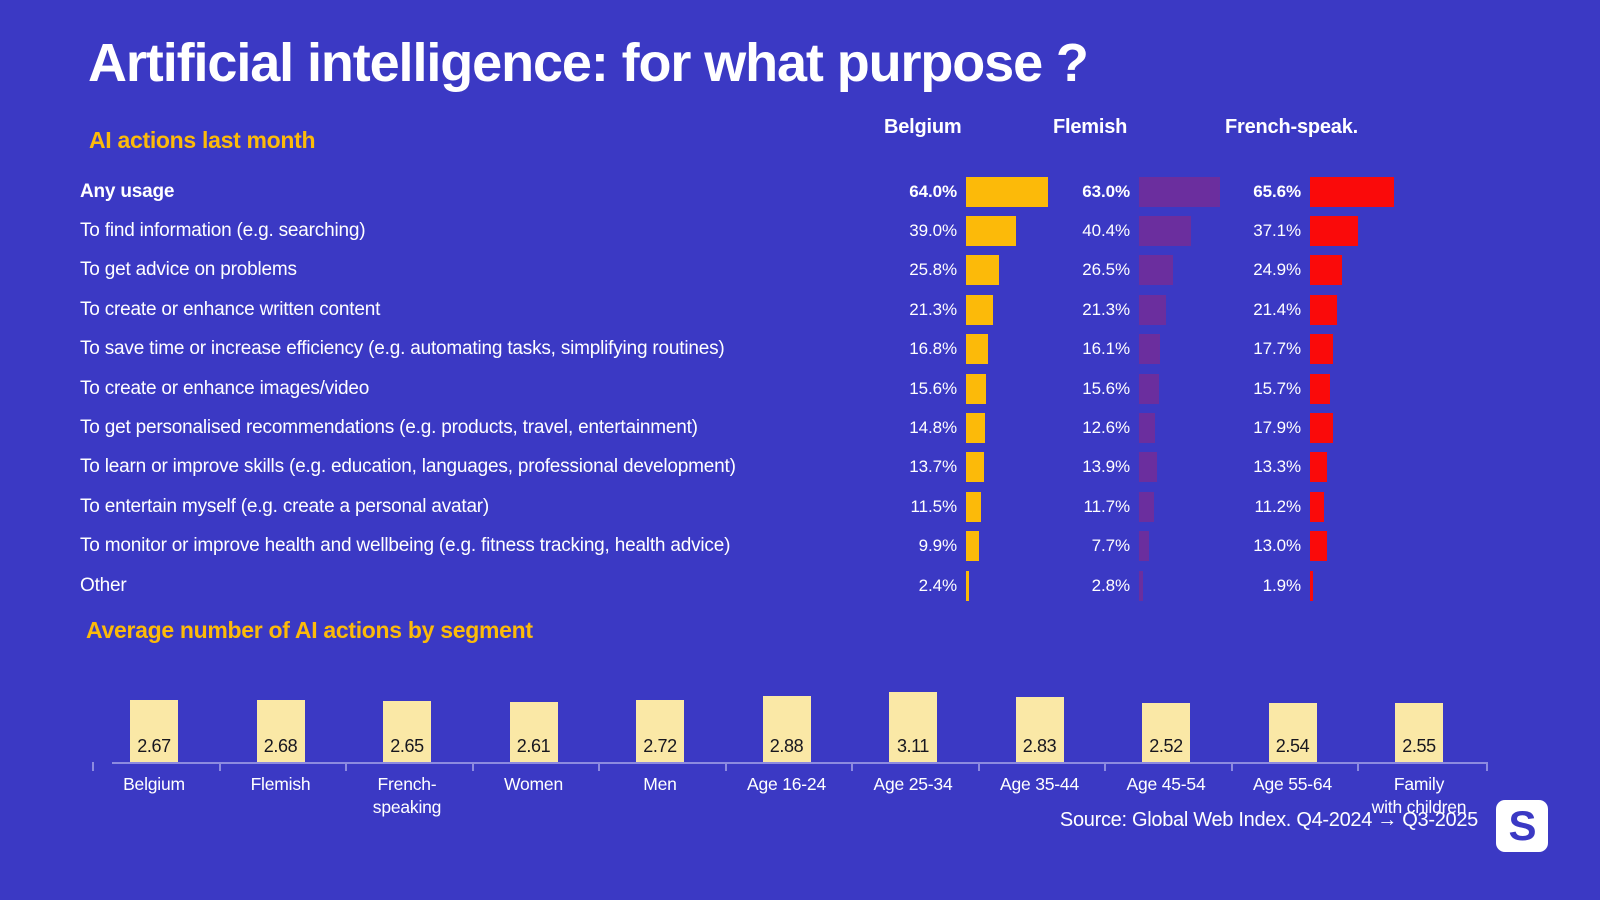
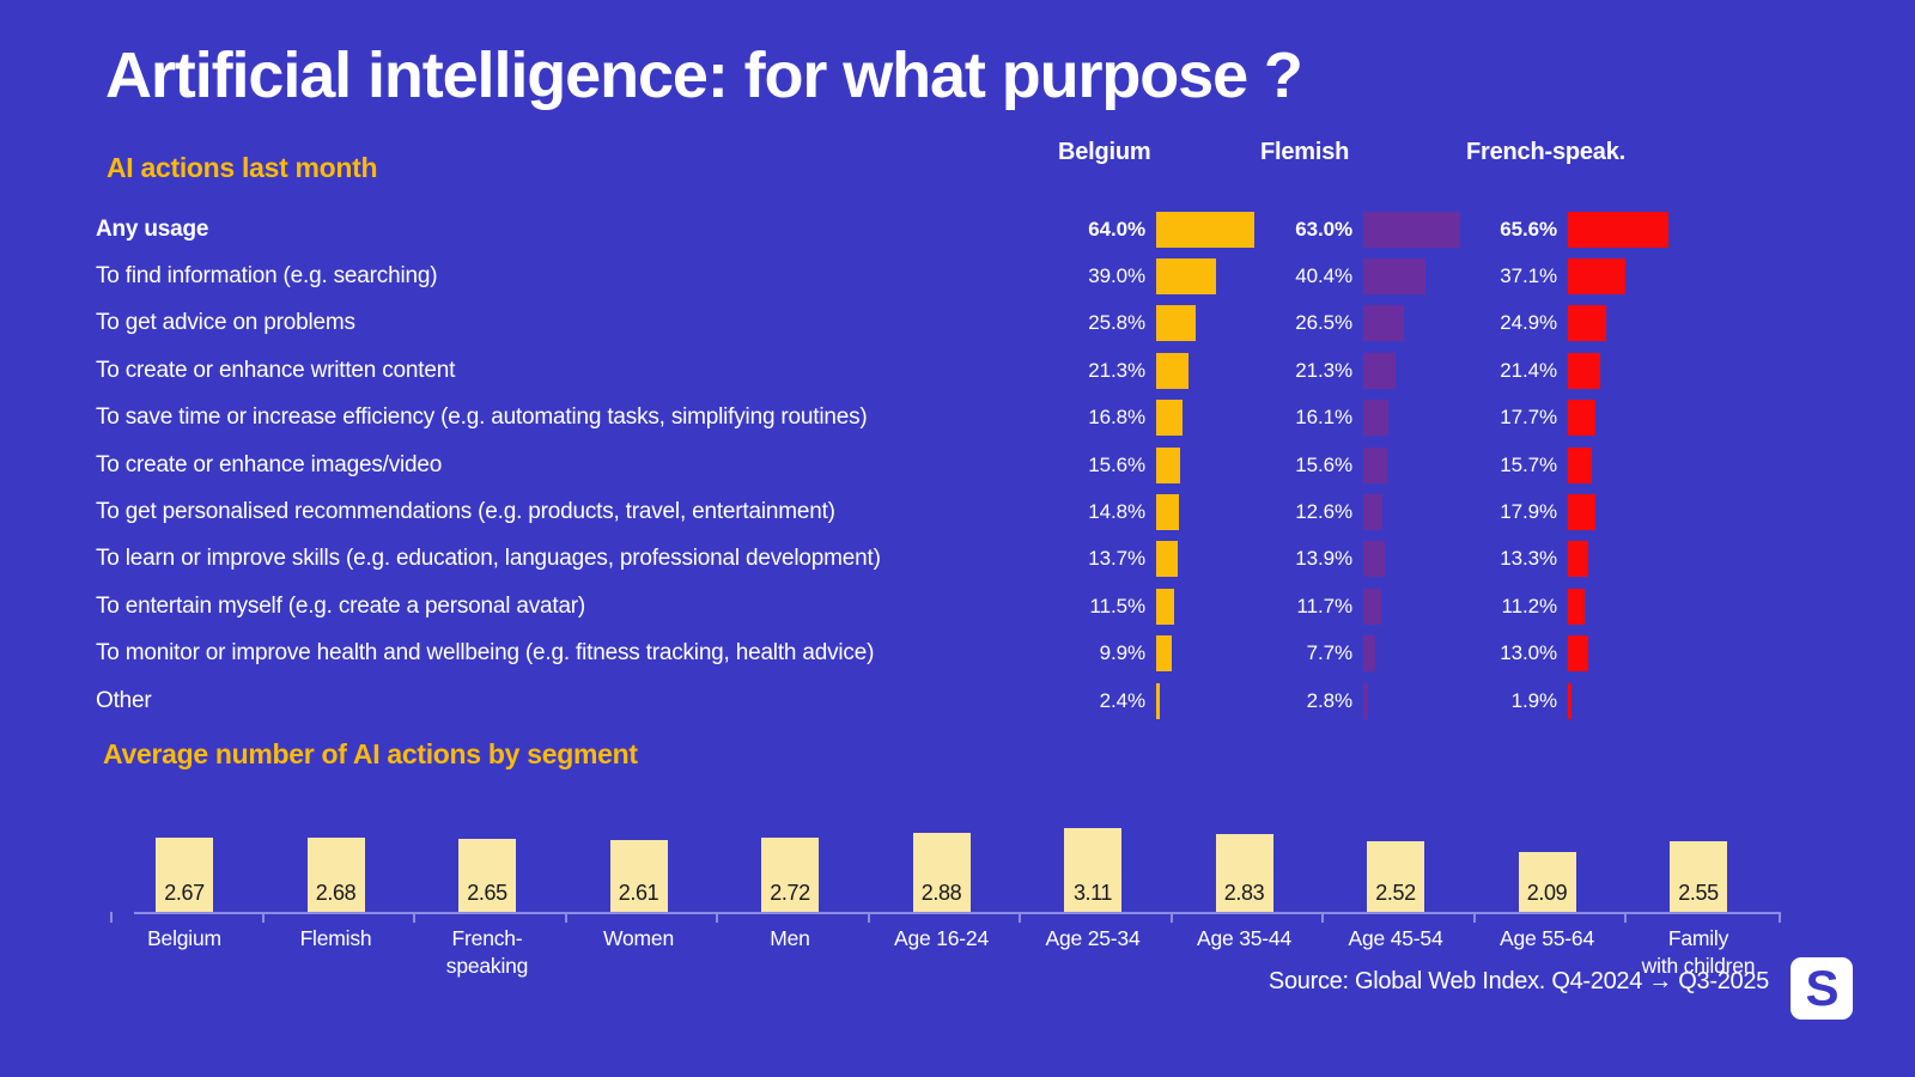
Average number of AI actions by segment/Age 55-64: 2.54 -> 2.09
